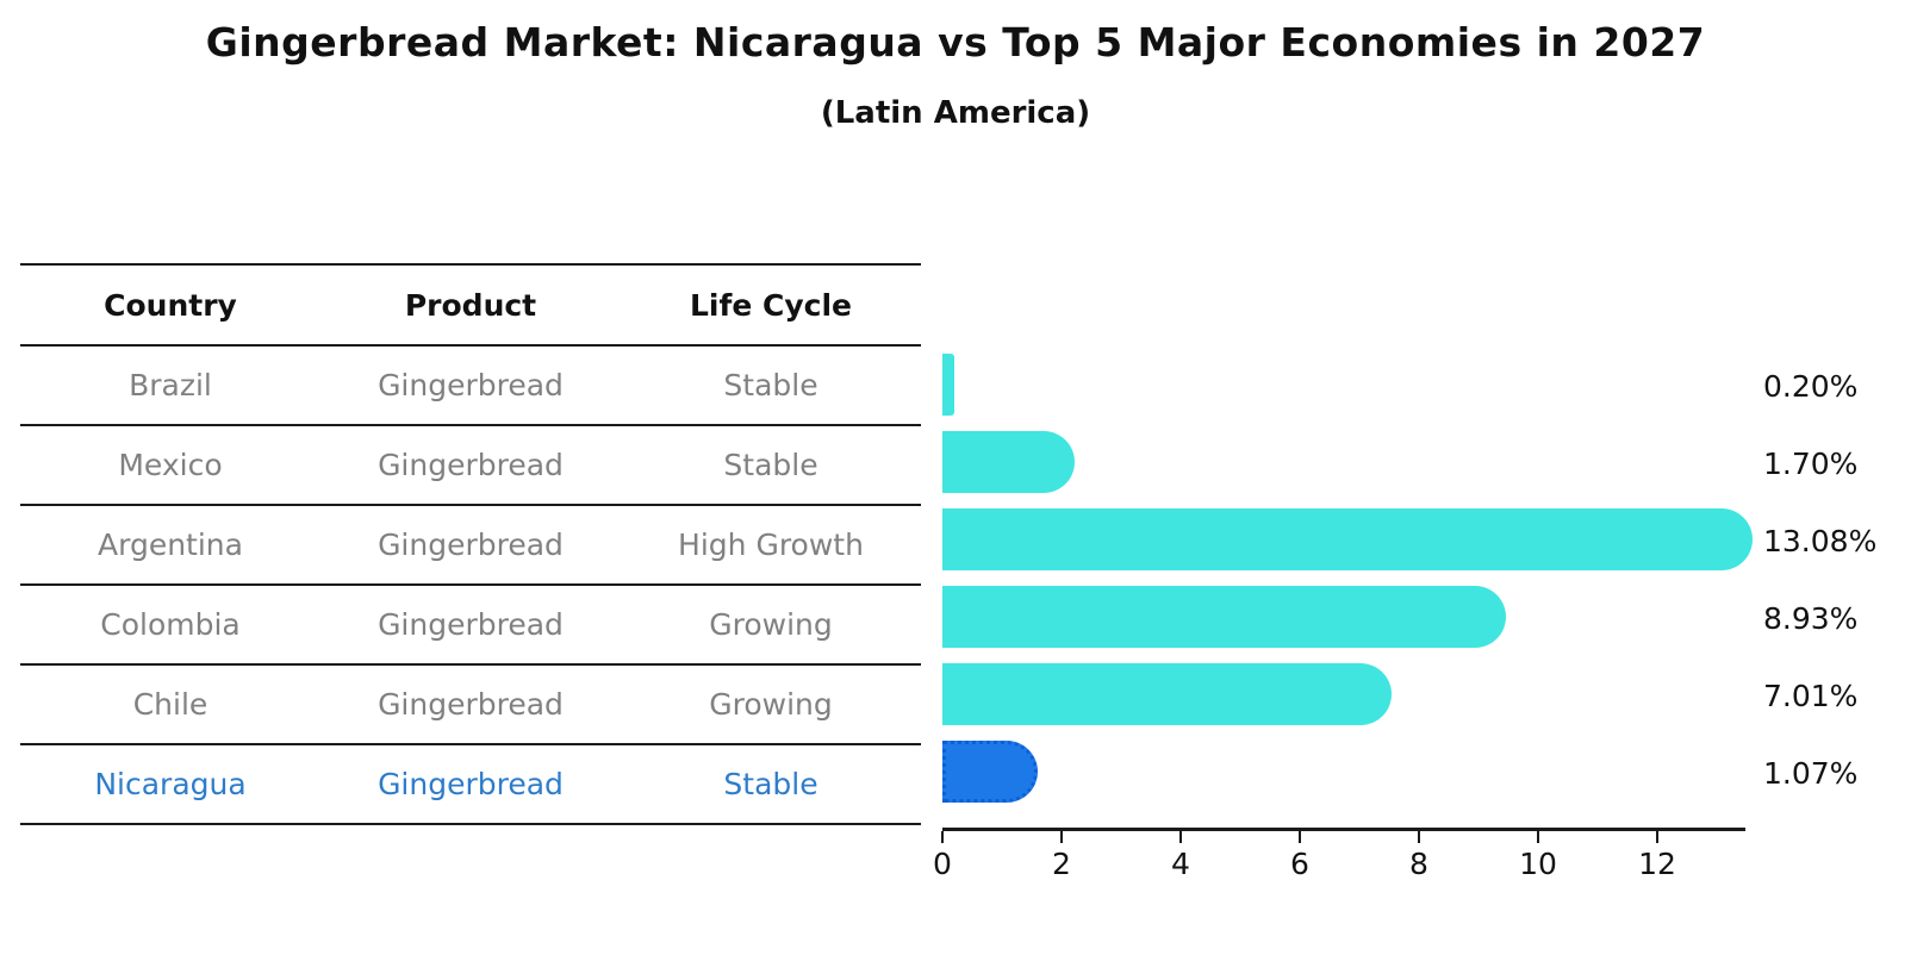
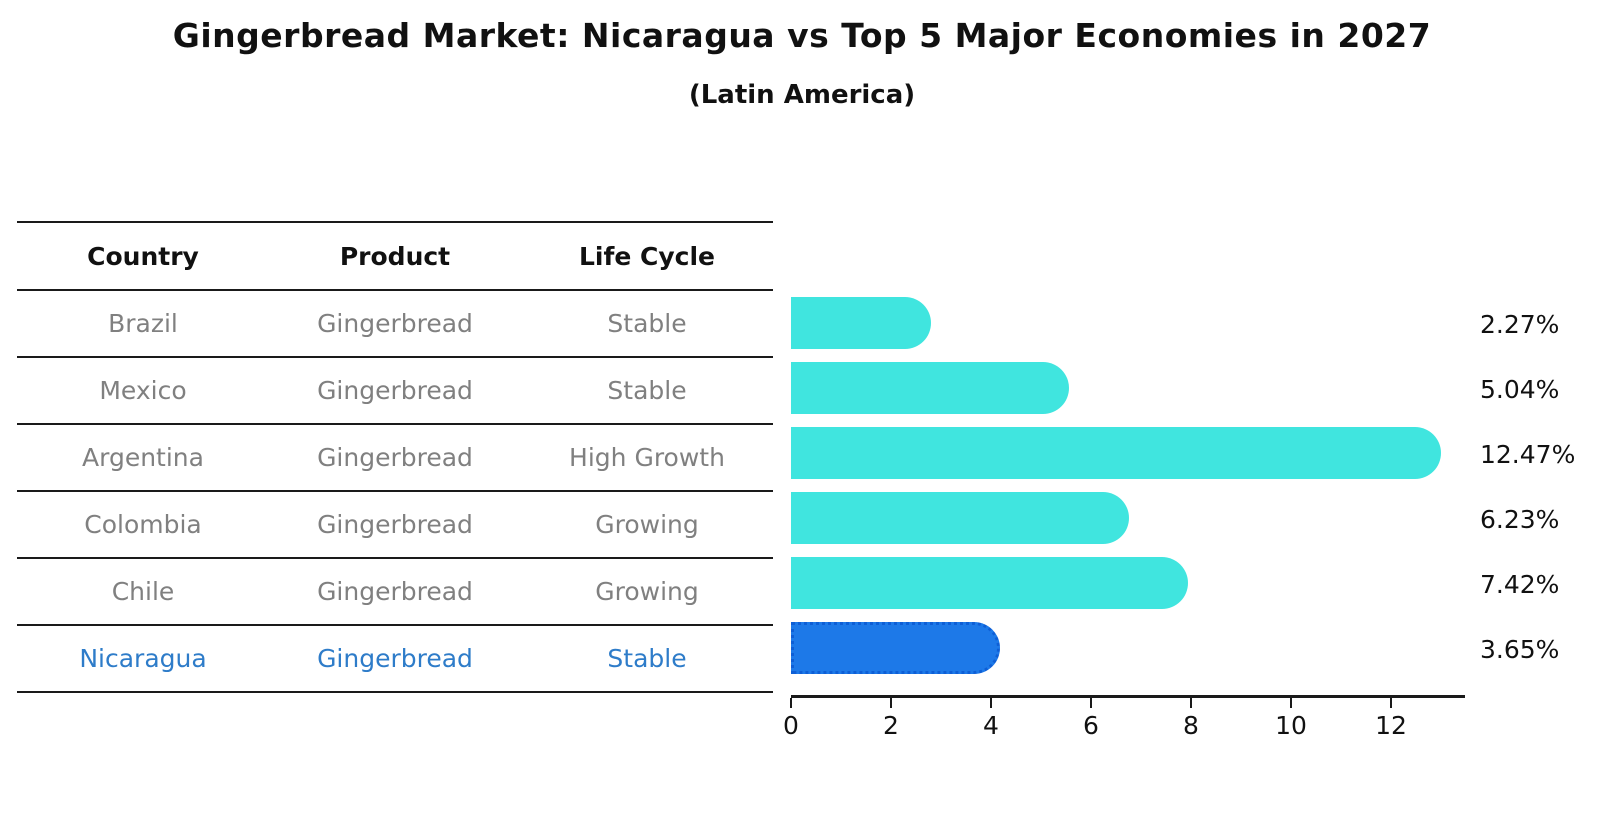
Brazil: 0.20% -> 2.27%
Mexico: 1.70% -> 5.04%
Argentina: 13.08% -> 12.47%
Colombia: 8.93% -> 6.23%
Chile: 7.01% -> 7.42%
Nicaragua: 1.07% -> 3.65%
